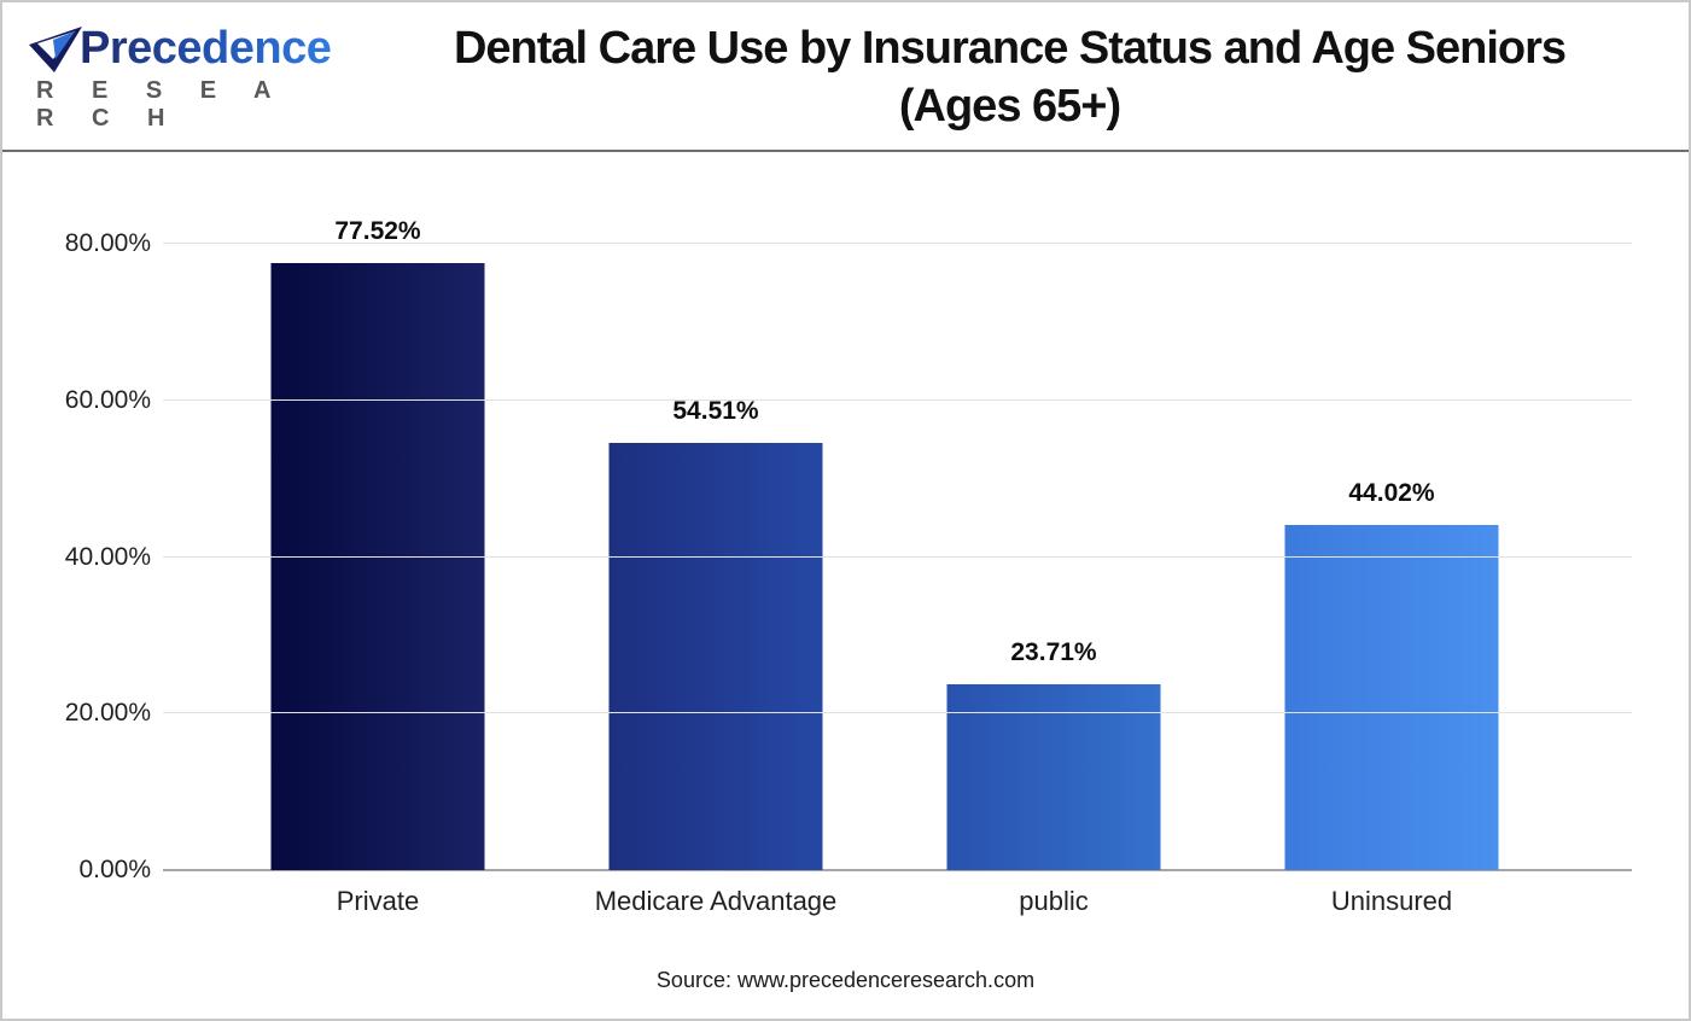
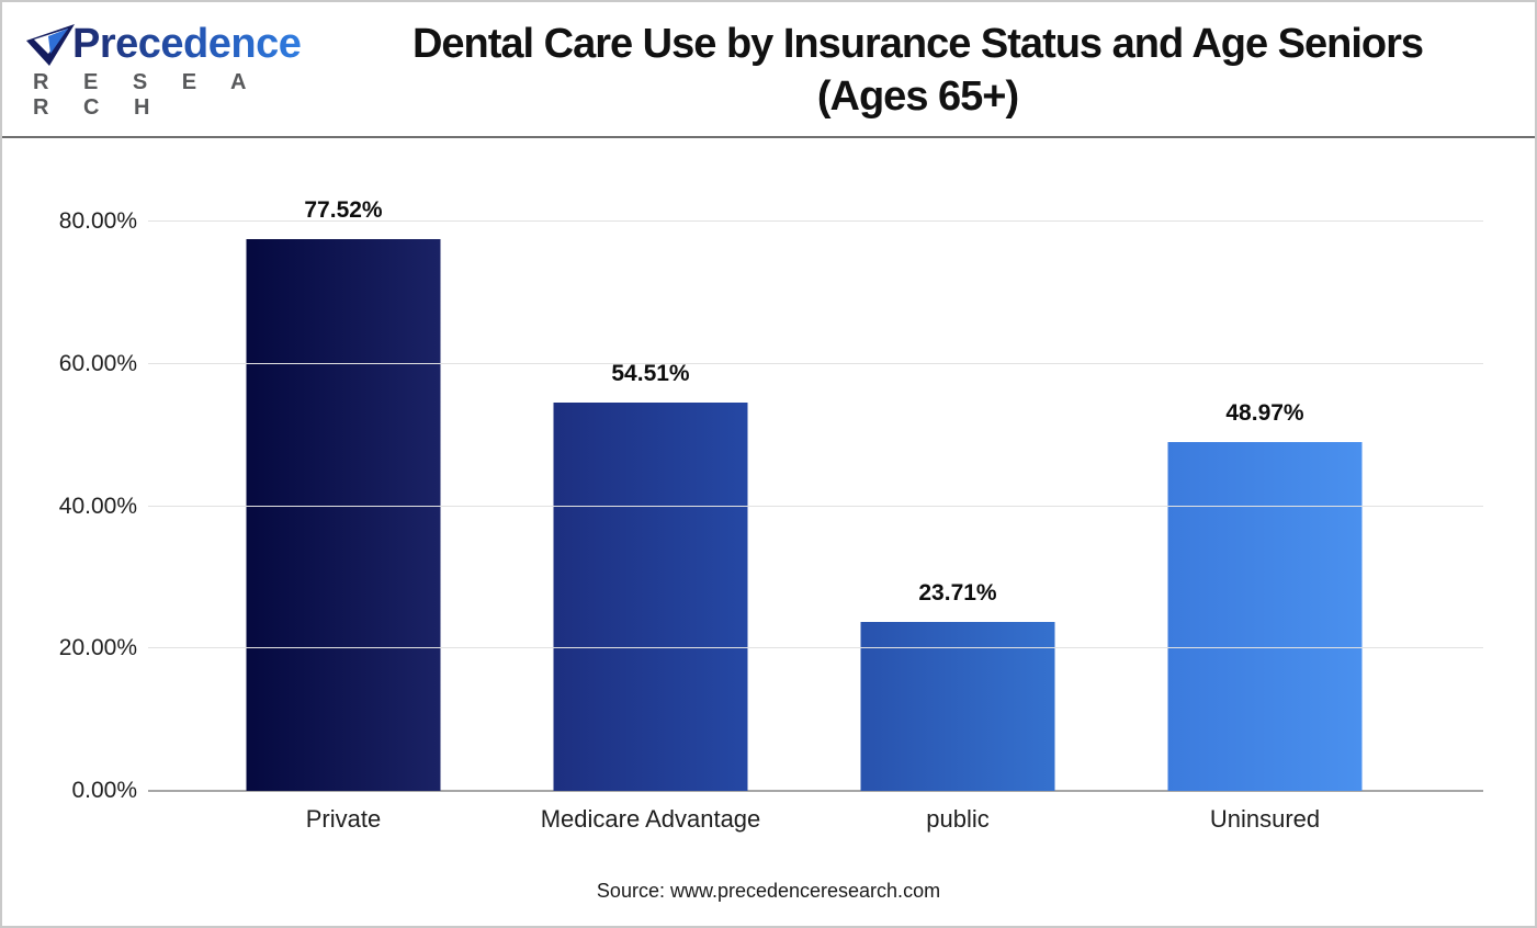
Uninsured: 44.02% -> 48.97%
